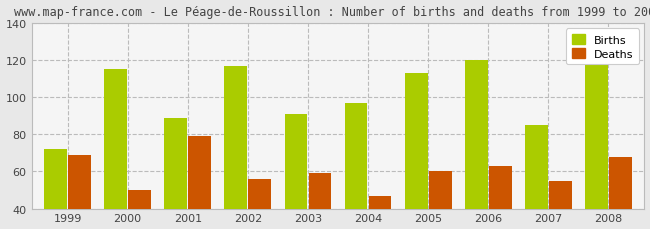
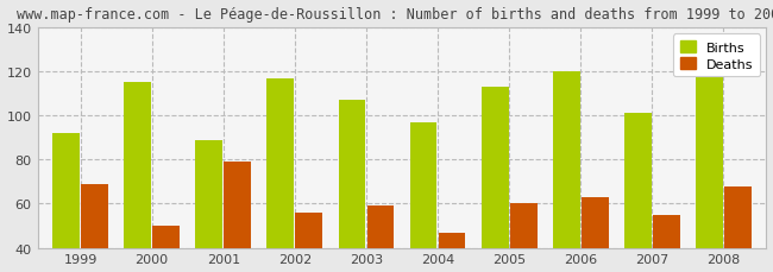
Births/1999: 72 -> 92
Births/2003: 91 -> 107
Births/2007: 85 -> 101
